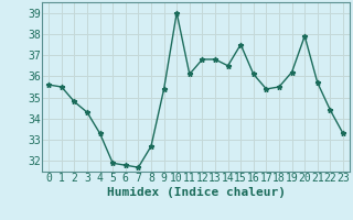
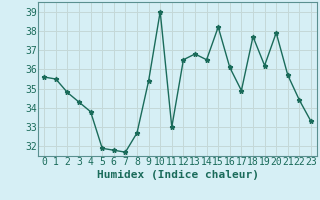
4: 33.3 -> 33.8
11: 36.1 -> 33.0
12: 36.8 -> 36.5
15: 37.5 -> 38.2
17: 35.4 -> 34.9
18: 35.5 -> 37.7
